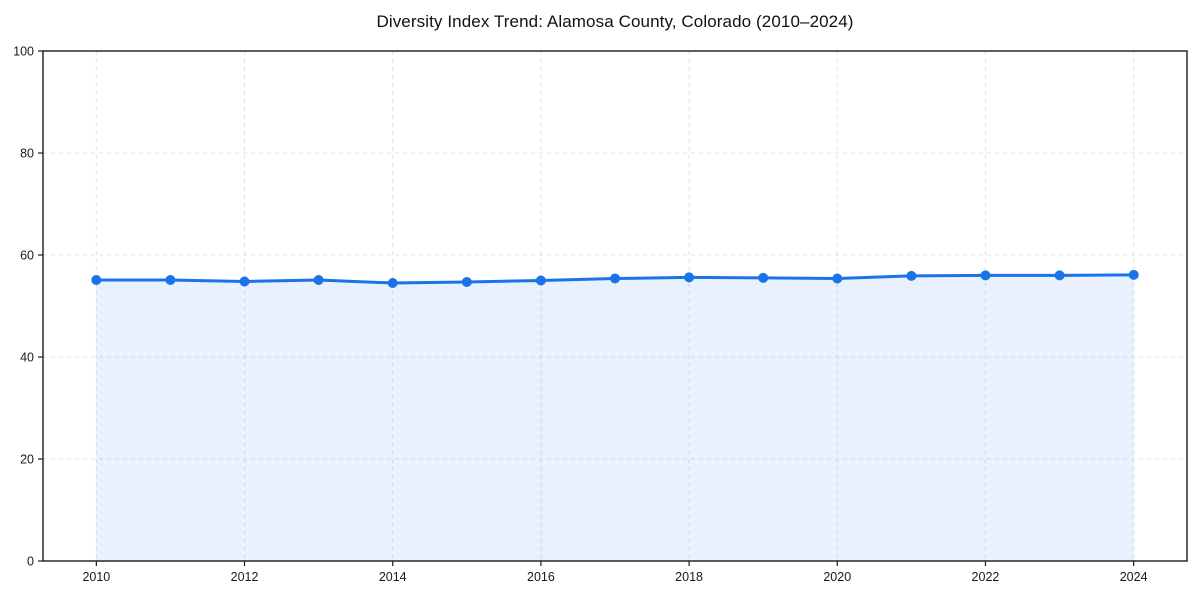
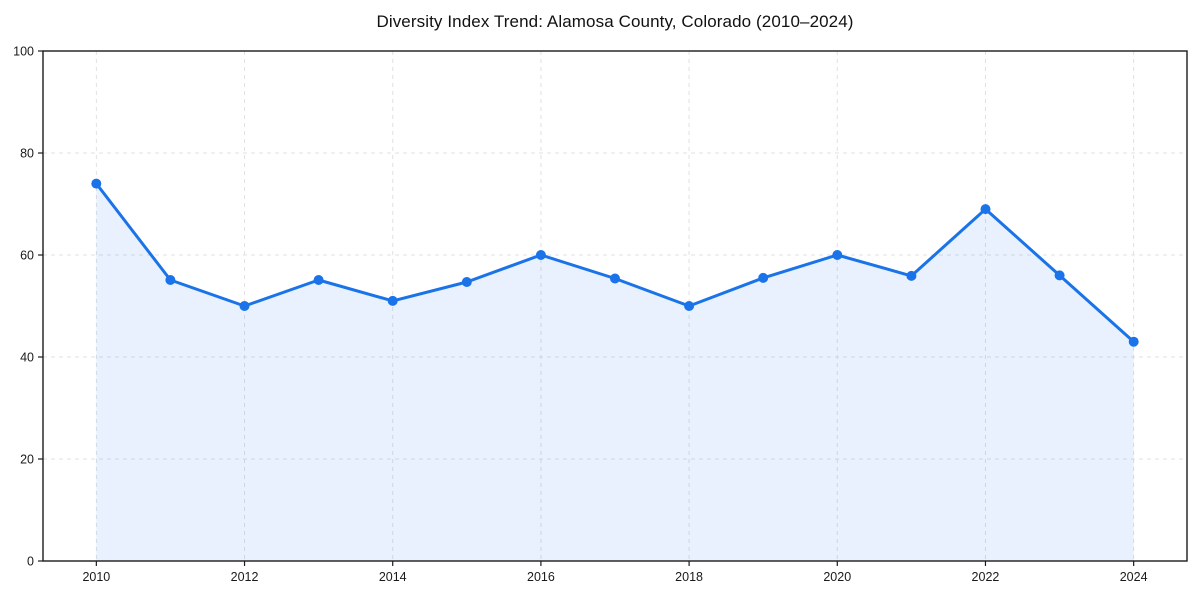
2010: 55 -> 74
2012: 55 -> 50
2014: 54 -> 51
2016: 55 -> 60
2018: 56 -> 50
2020: 55 -> 60
2022: 56 -> 69
2024: 56 -> 43
